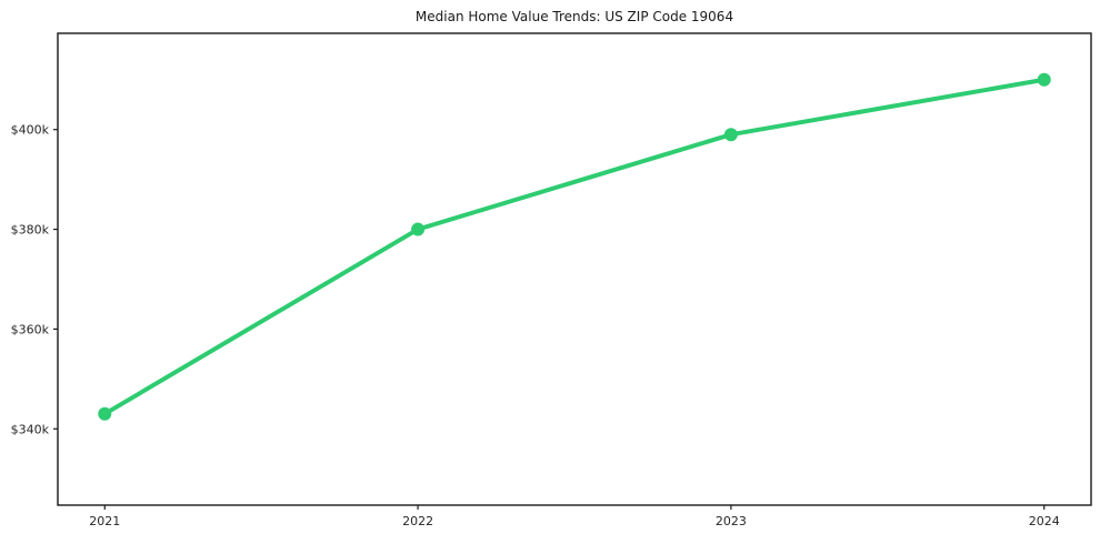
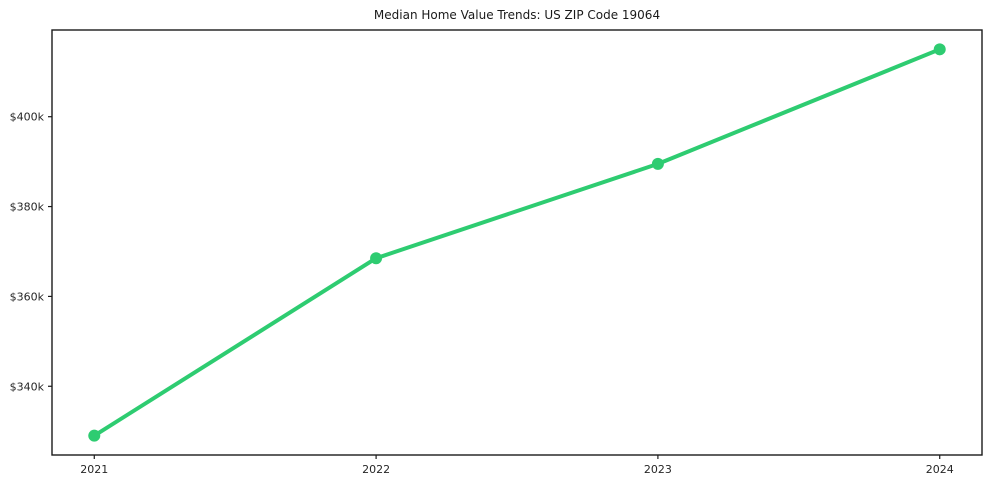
2021: $343k -> $329k
2022: $380k -> $368k
2023: $399k -> $390k
2024: $410k -> $415k
